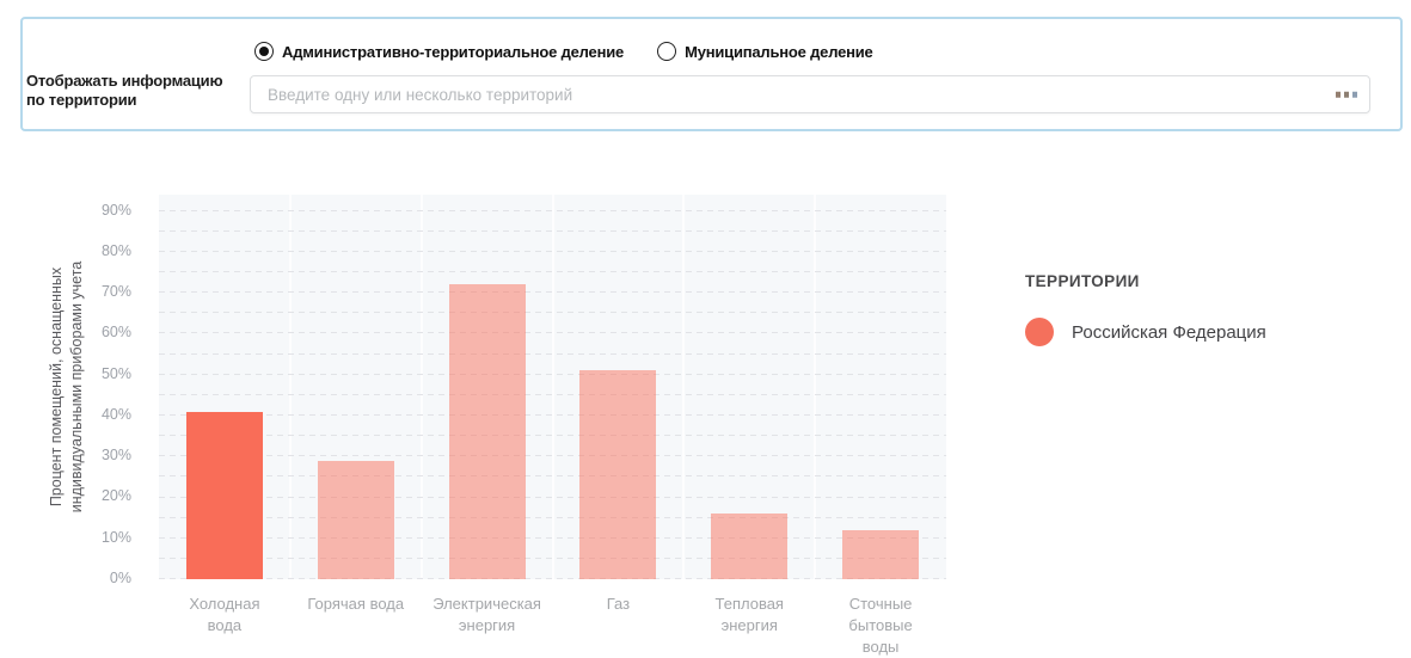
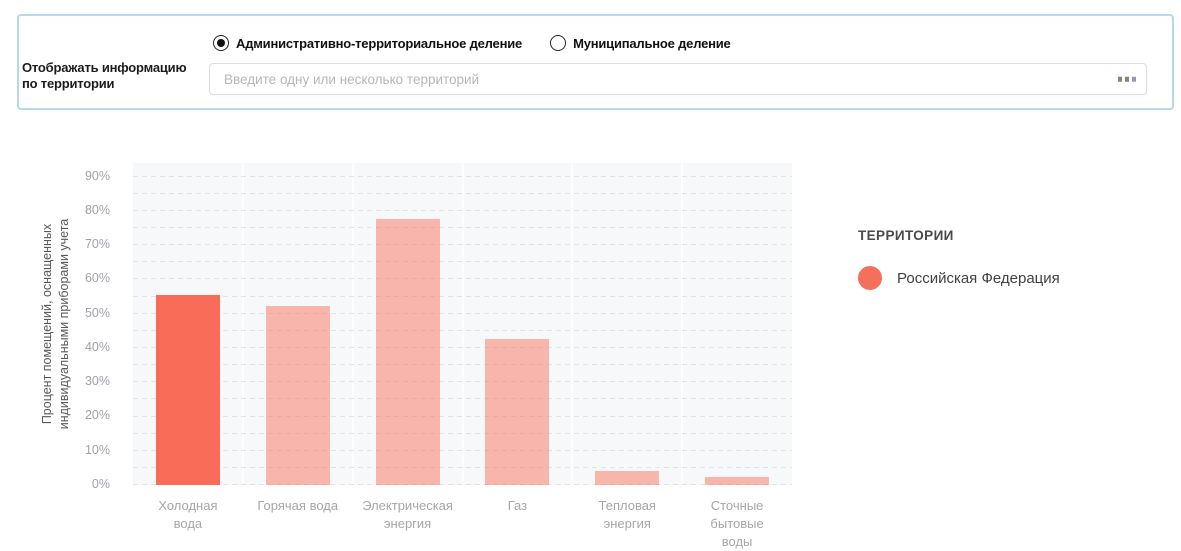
Холодная вода: 41% -> 56%
Горячая вода: 29% -> 52%
Электрическая энергия: 72% -> 78%
Газ: 51% -> 42%
Тепловая энергия: 16% -> 4%
Сточные бытовые воды: 12% -> 2%
